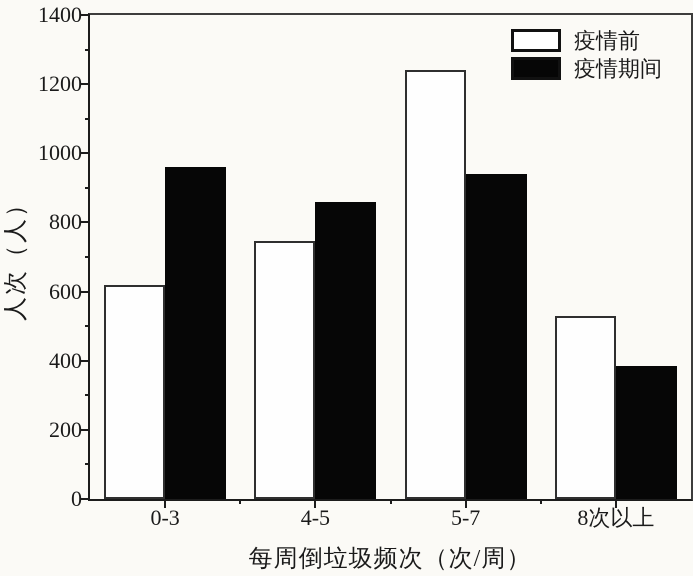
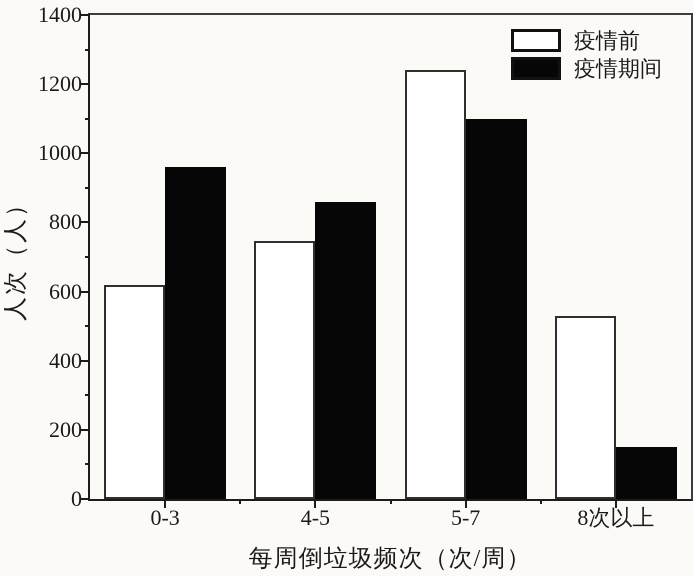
疫情期间/5-7: 940 -> 1100
疫情期间/8次以上: 380 -> 150
